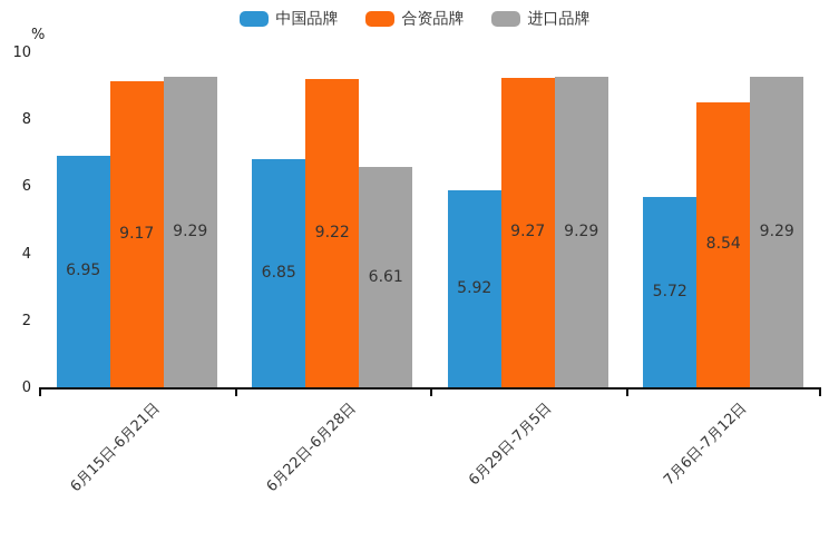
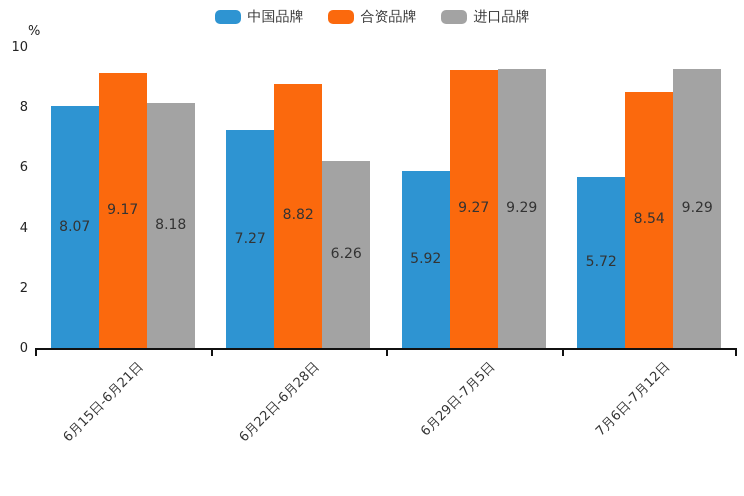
中国品牌/6月15日-6月21日: 6.95 -> 8.07
进口品牌/6月15日-6月21日: 9.29 -> 8.18
中国品牌/6月22日-6月28日: 6.85 -> 7.27
合资品牌/6月22日-6月28日: 9.22 -> 8.82
进口品牌/6月22日-6月28日: 6.61 -> 6.26
